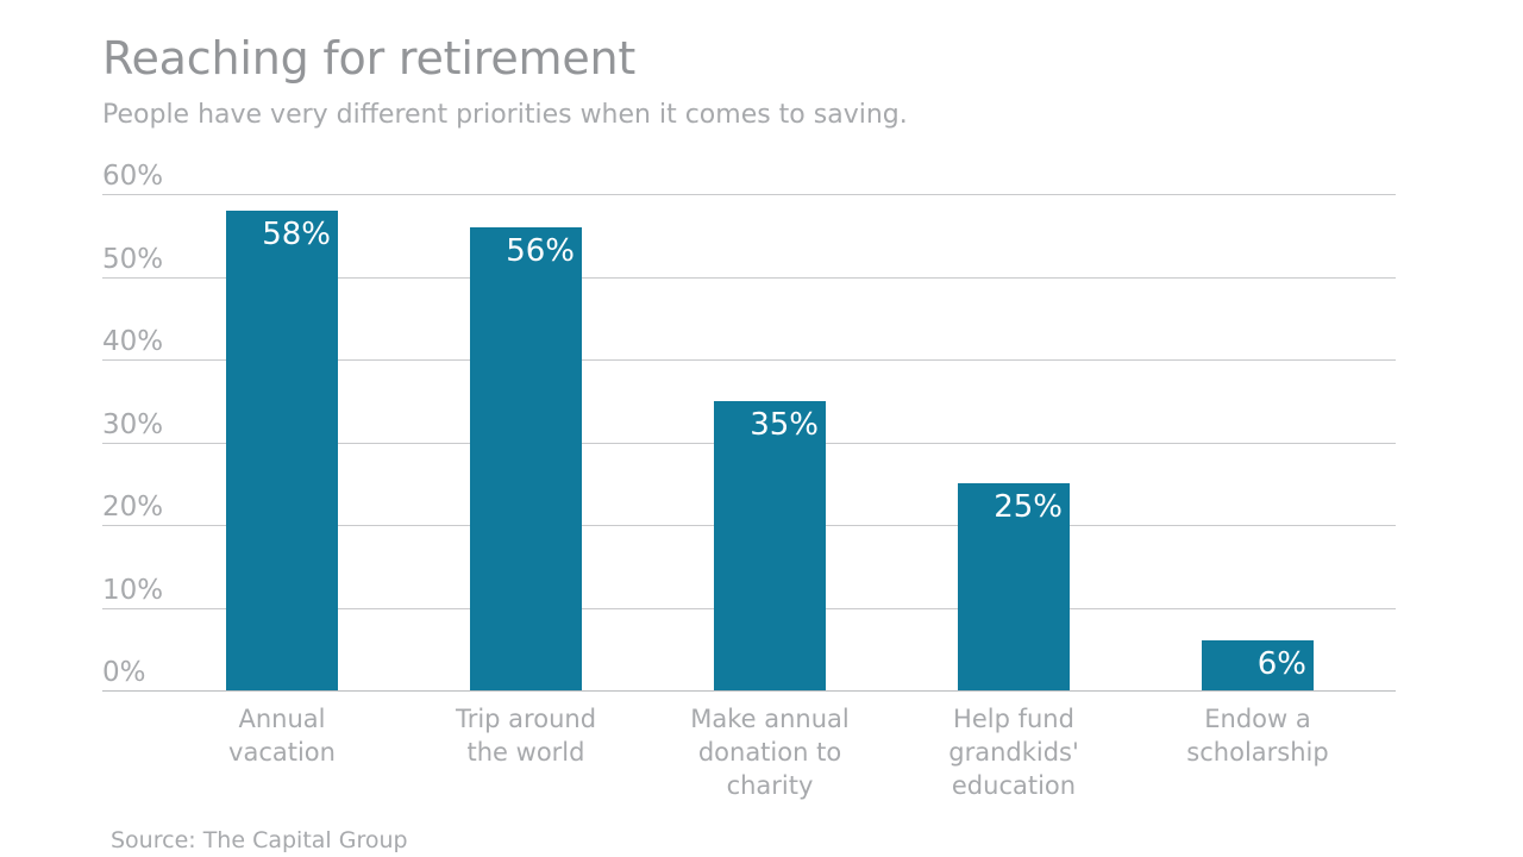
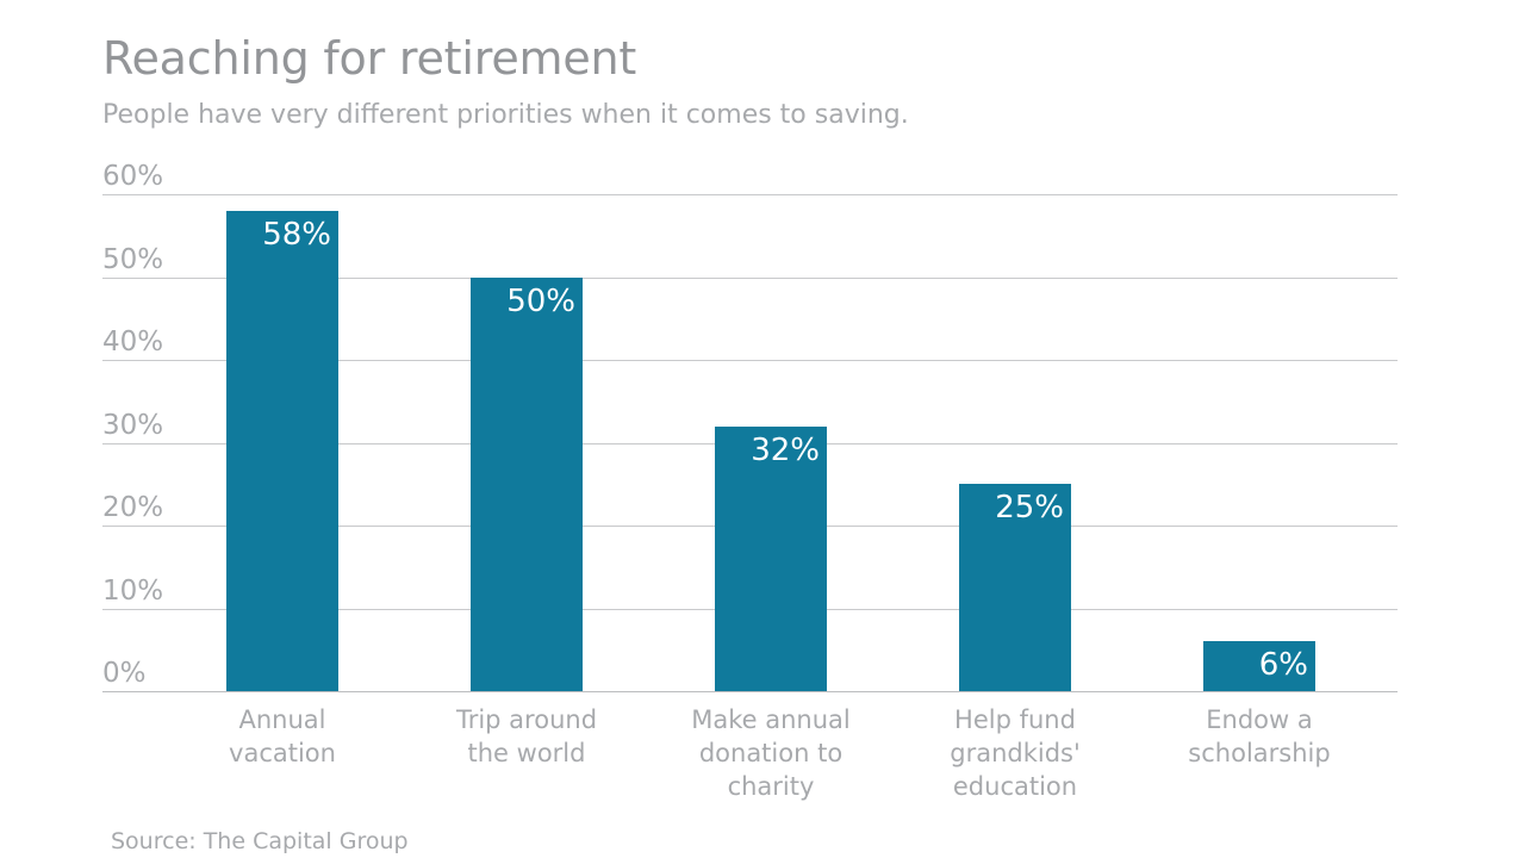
Trip around the world: 56% -> 50%
Make annual donation to charity: 35% -> 32%
